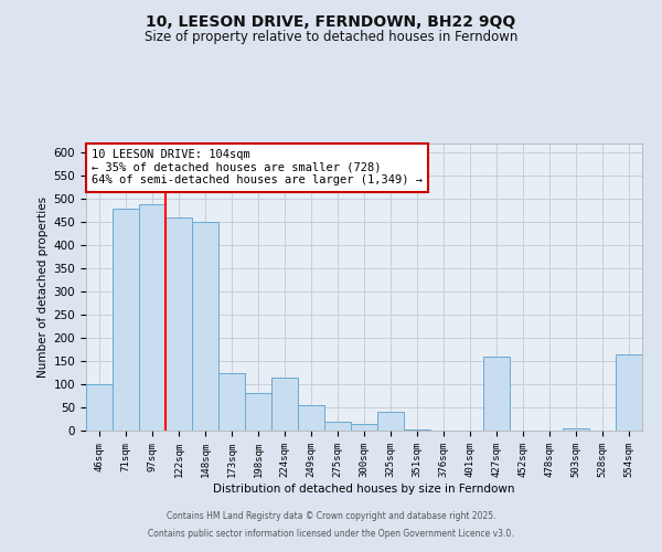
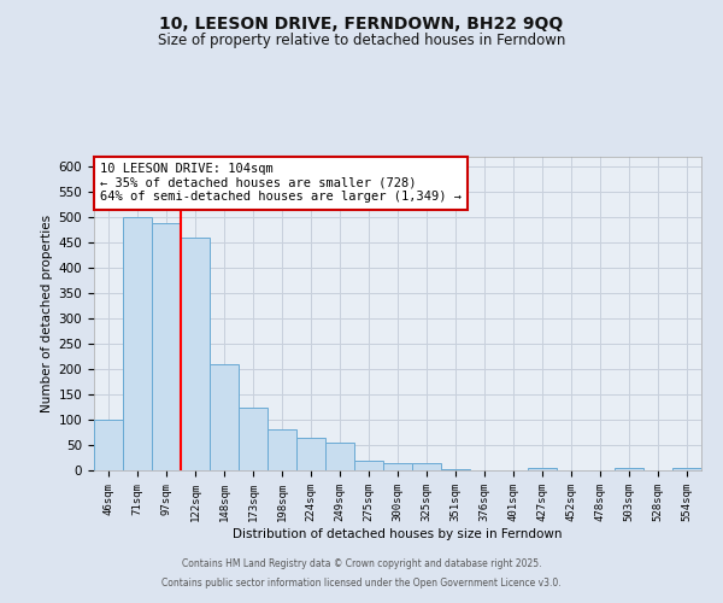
71sqm: 480 -> 500
148sqm: 450 -> 210
224sqm: 115 -> 65
325sqm: 40 -> 15
427sqm: 160 -> 5
554sqm: 165 -> 5
